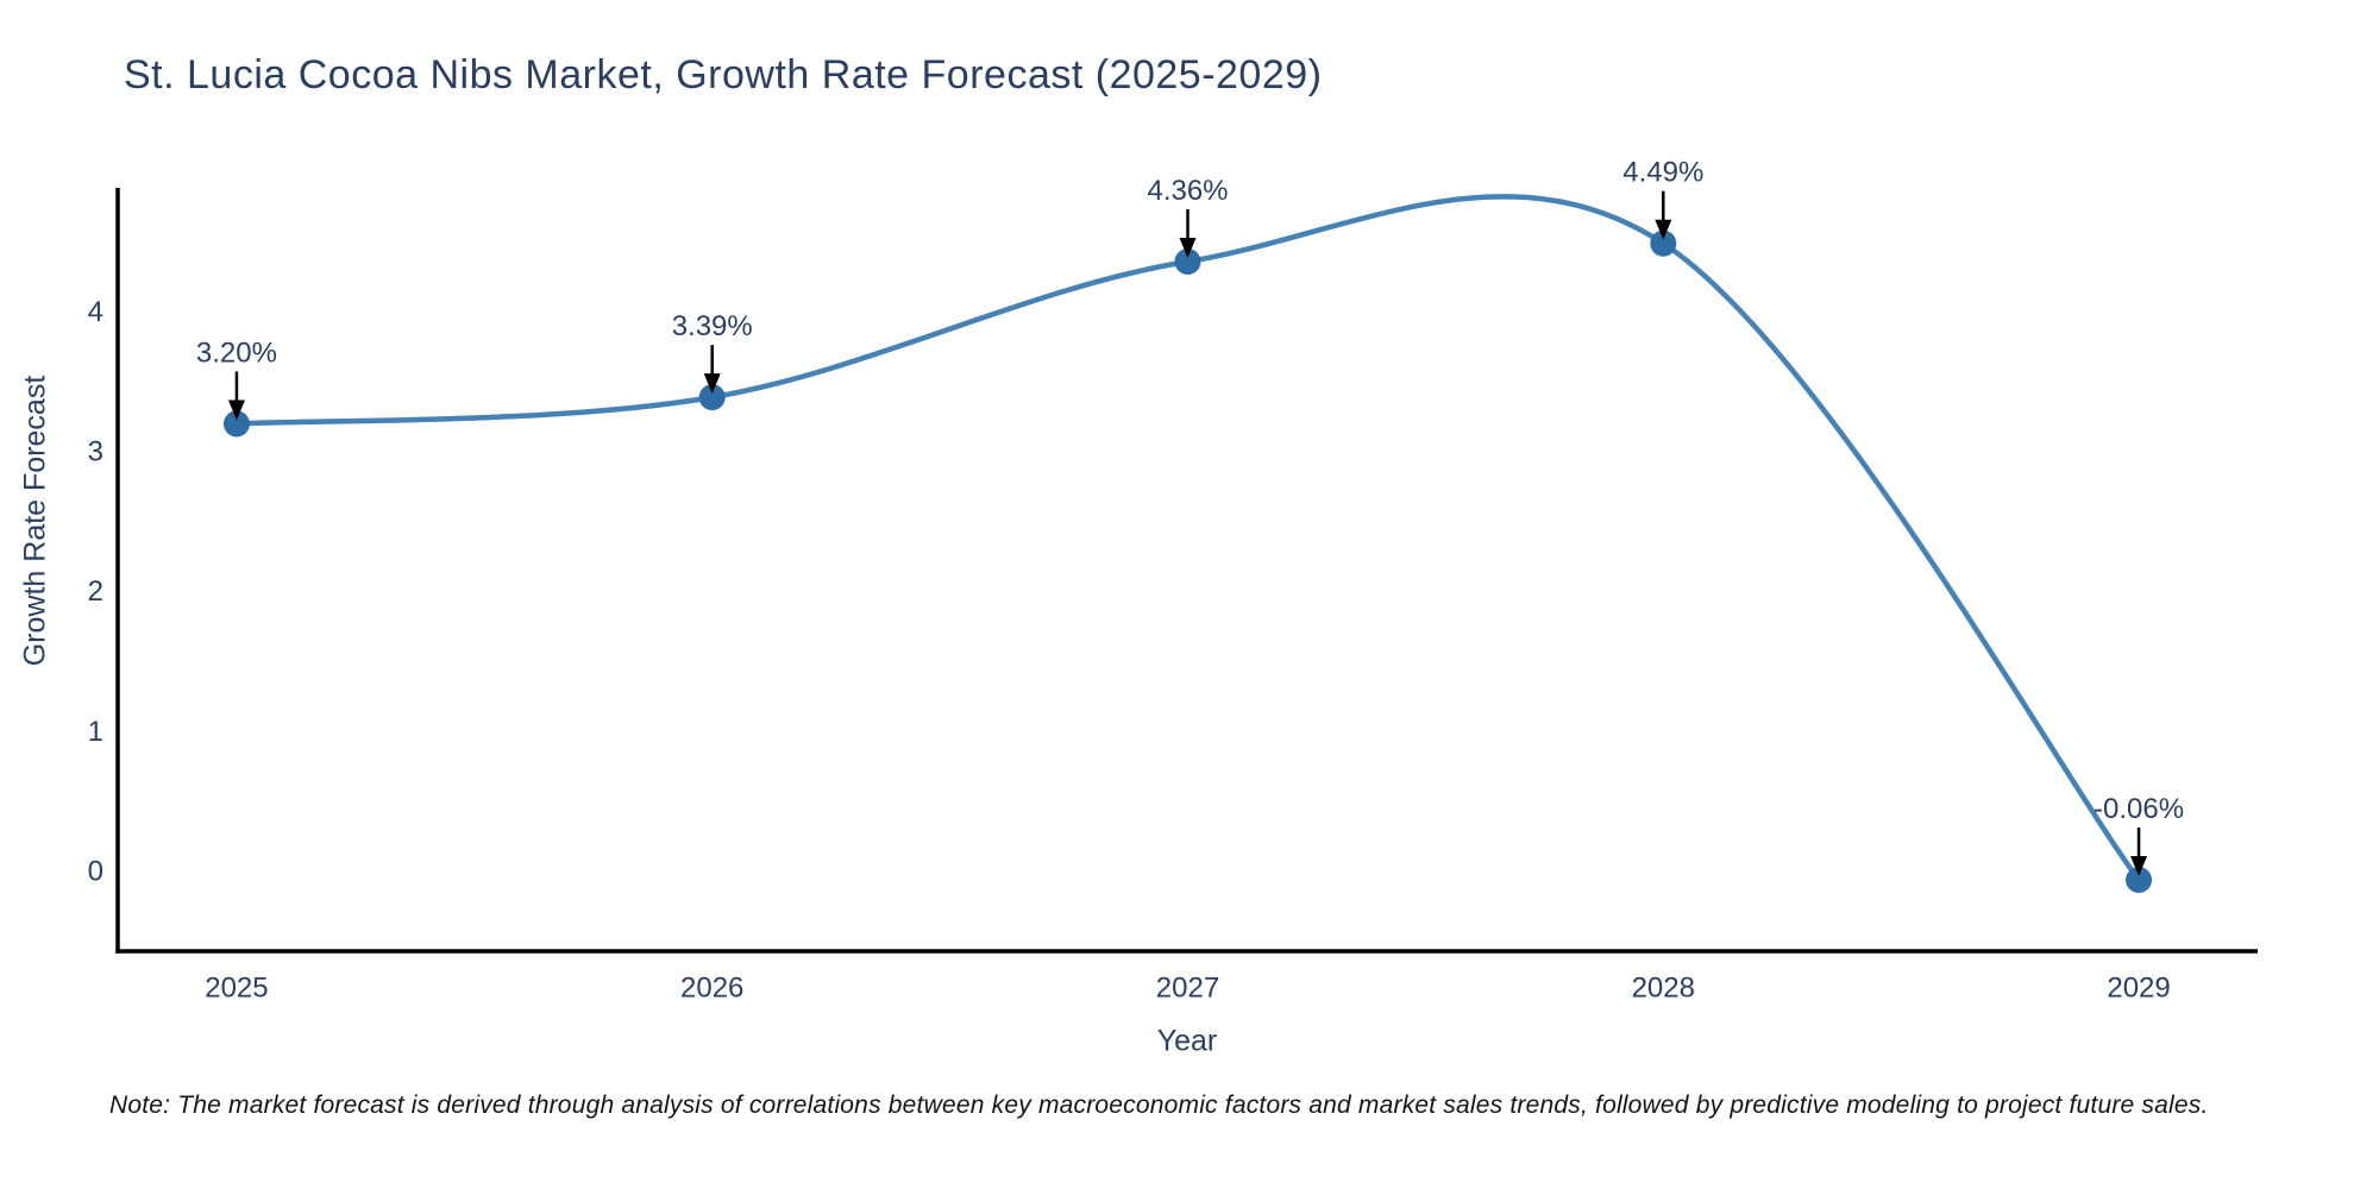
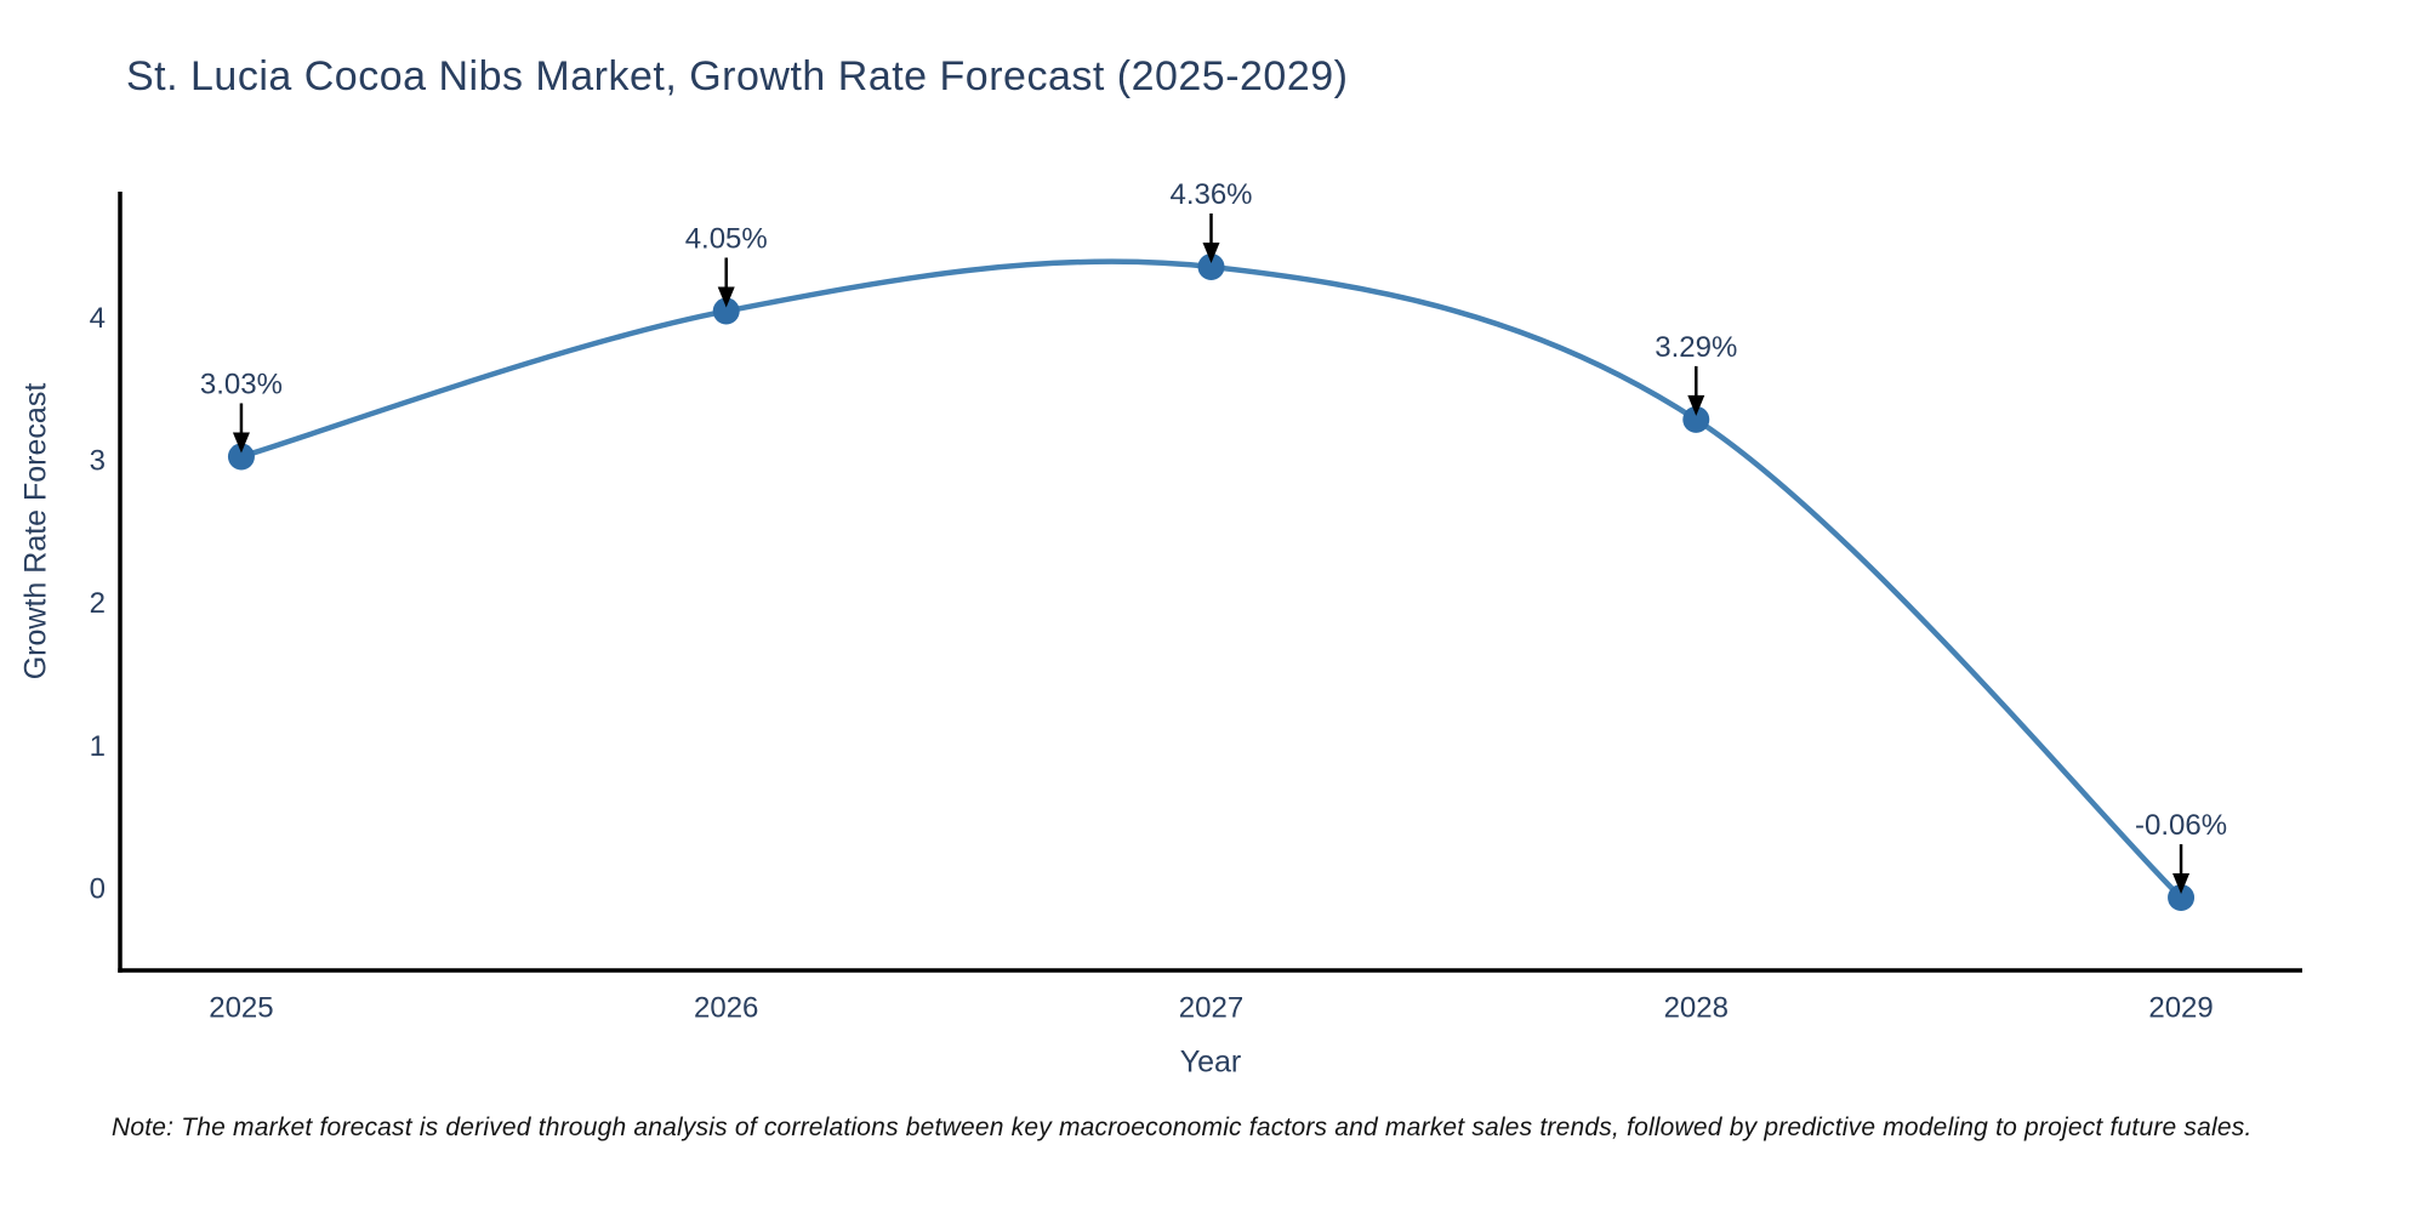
2025: 3.20% -> 3.03%
2026: 3.39% -> 4.05%
2028: 4.49% -> 3.29%
